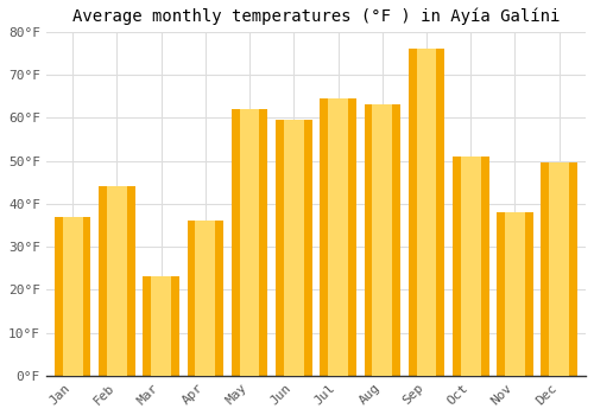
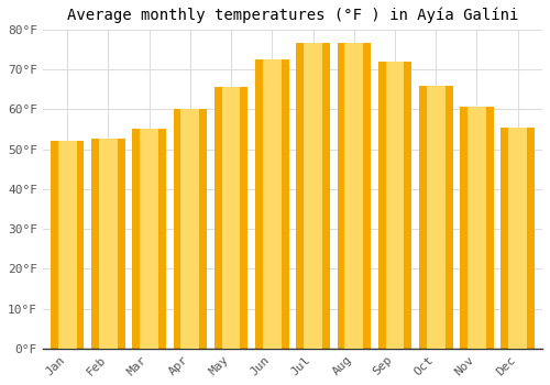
Jan: 37.0°F -> 52.0°F
Feb: 44.0°F -> 52.5°F
Mar: 23.0°F -> 55.0°F
Apr: 36.0°F -> 60.0°F
May: 62.0°F -> 65.5°F
Jun: 59.5°F -> 72.5°F
Jul: 64.5°F -> 76.5°F
Aug: 63.0°F -> 76.5°F
Sep: 76.0°F -> 72.0°F
Oct: 51.0°F -> 66.0°F
Nov: 38.0°F -> 60.5°F
Dec: 49.5°F -> 55.5°F
